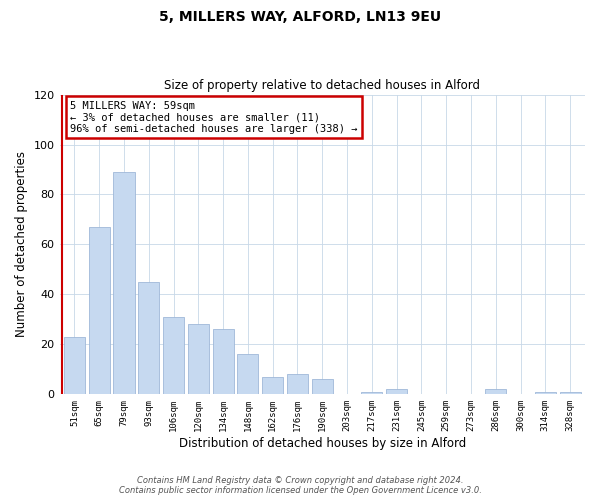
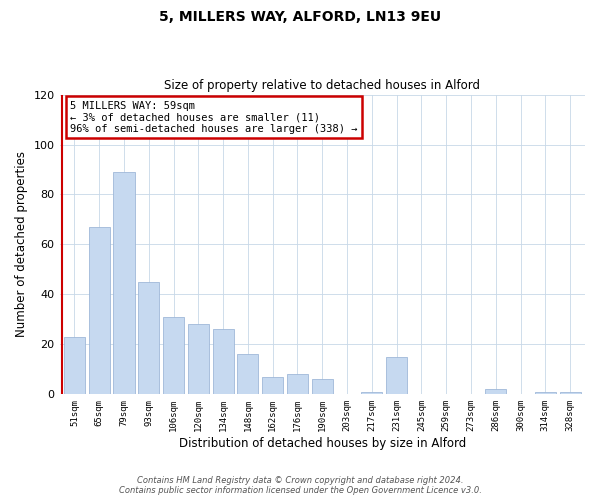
231sqm: 2 -> 15
